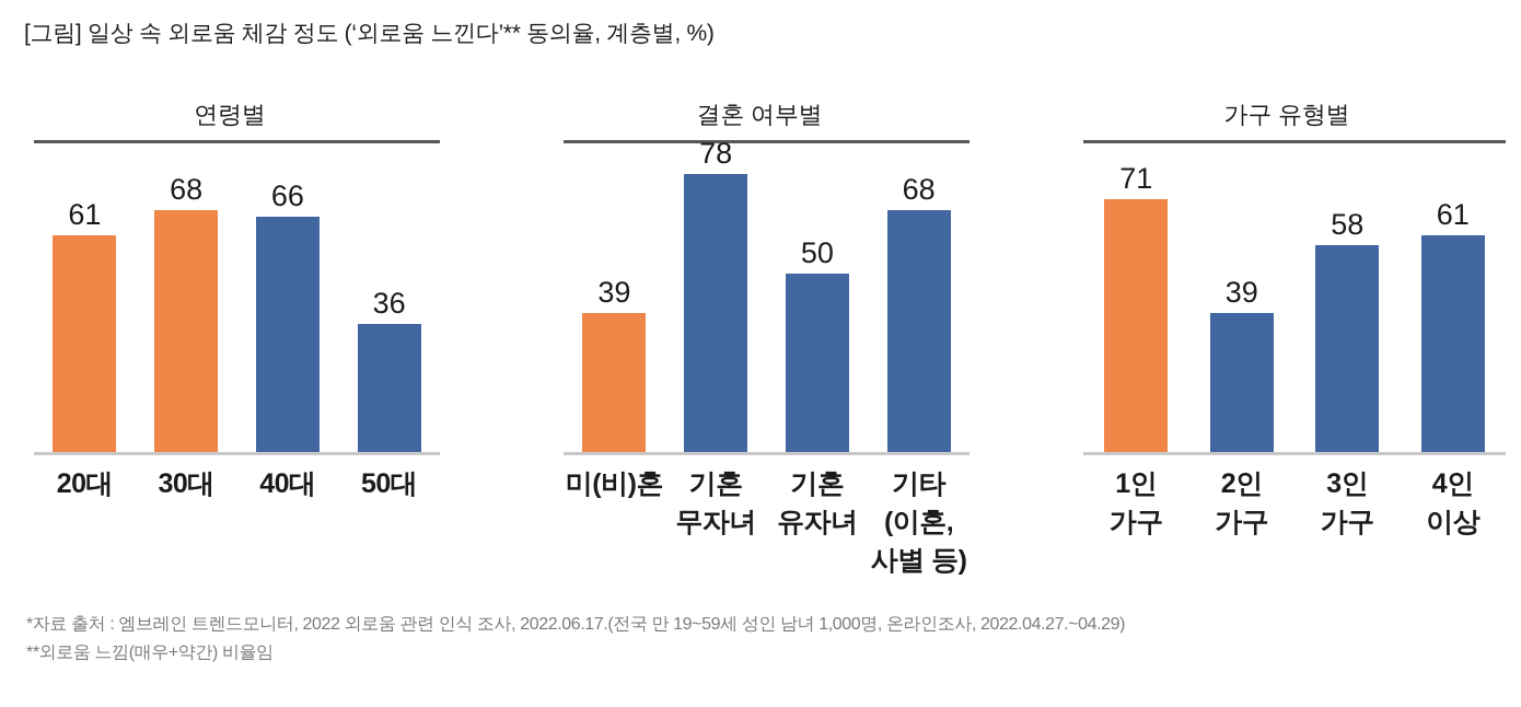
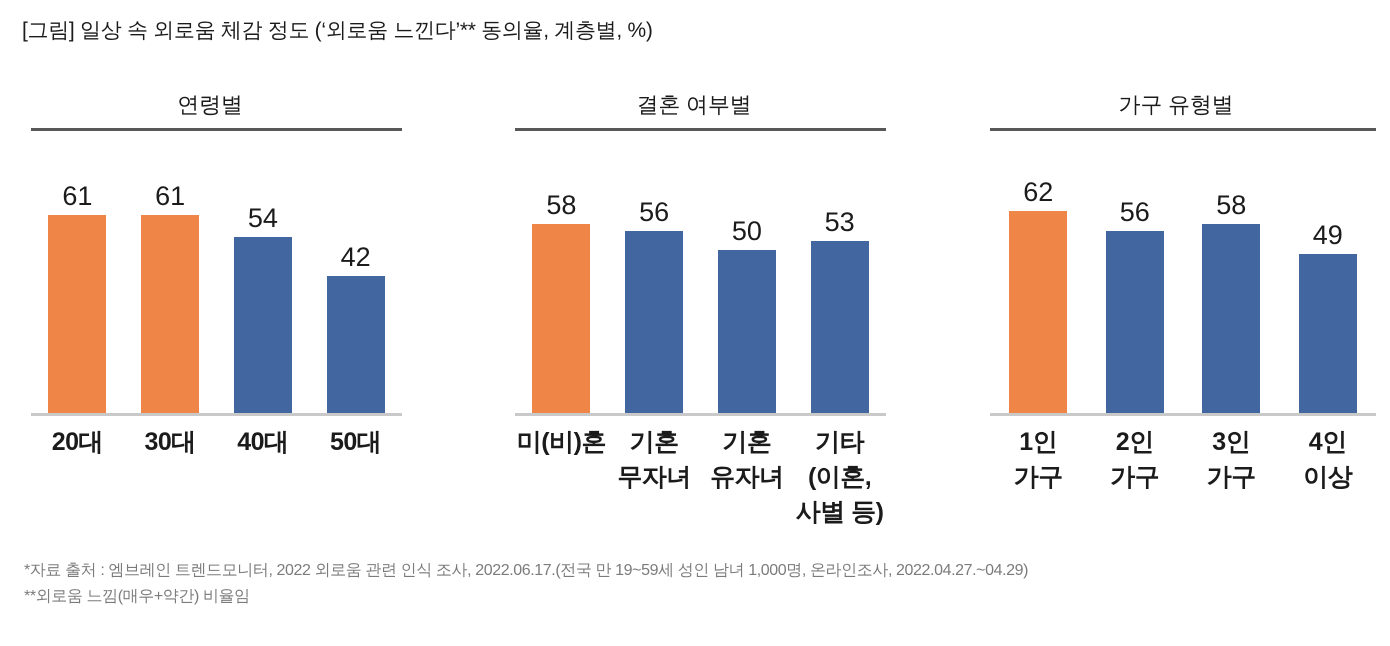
연령별/30대: 68 -> 61
연령별/40대: 66 -> 54
연령별/50대: 36 -> 42
결혼 여부별/미(비)혼: 39 -> 58
결혼 여부별/기혼 무자녀: 78 -> 56
결혼 여부별/기타 (이혼, 사별 등): 68 -> 53
가구 유형별/1인 가구: 71 -> 62
가구 유형별/2인 가구: 39 -> 56
가구 유형별/4인 이상: 61 -> 49
